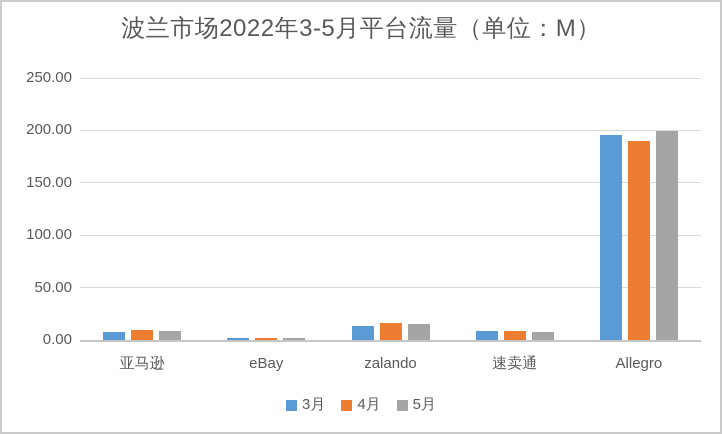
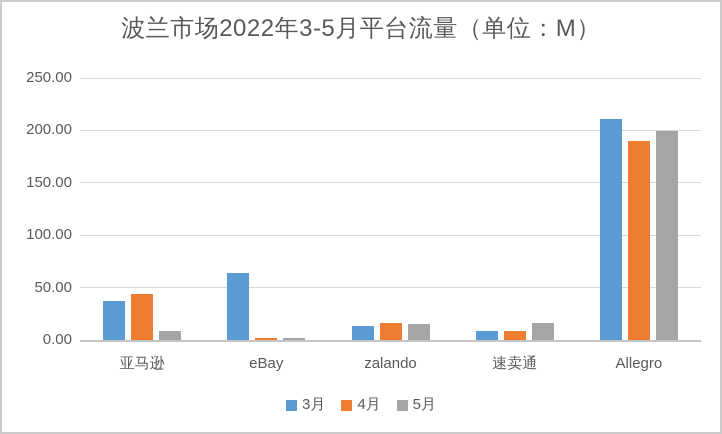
3月/亚马逊: 8 -> 37
4月/亚马逊: 10 -> 44
3月/eBay: 2 -> 64
5月/速卖通: 8 -> 16
3月/Allegro: 196 -> 211
